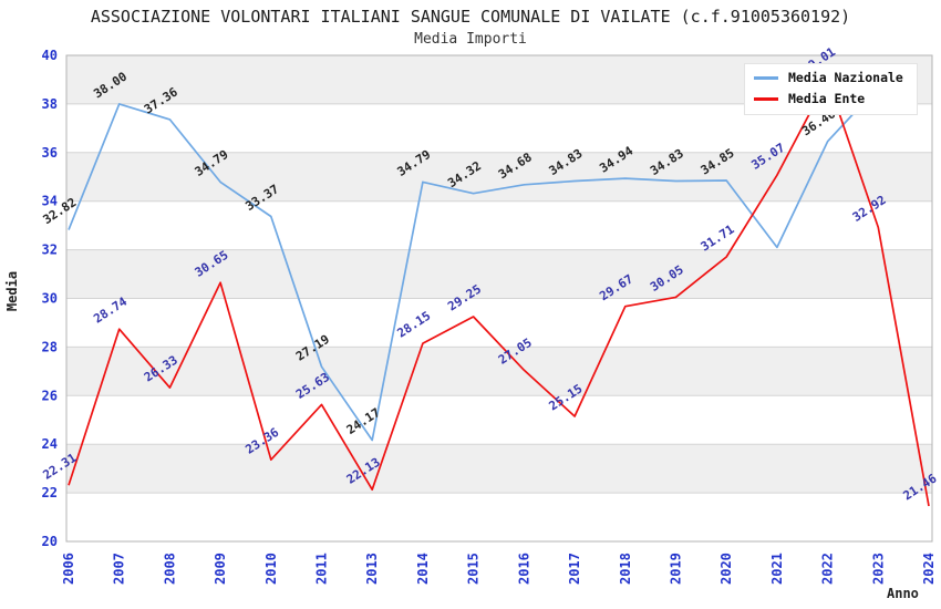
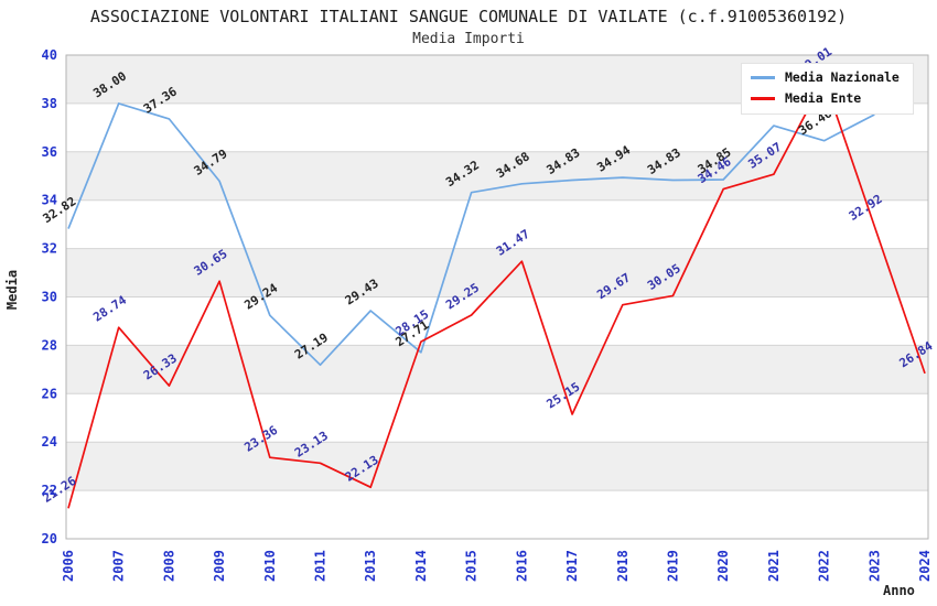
Media Ente/2006: 22.31 -> 21.26
Media Nazionale/2010: 33.37 -> 29.24
Media Ente/2011: 25.63 -> 23.13
Media Nazionale/2013: 24.17 -> 29.43
Media Nazionale/2014: 34.79 -> 27.71
Media Ente/2016: 27.05 -> 31.47
Media Ente/2020: 31.71 -> 34.46
Media Nazionale/2021: 32.1 -> 37.1
Media Nazionale/2023: 38.7 -> 37.5
Media Ente/2024: 21.46 -> 26.84
